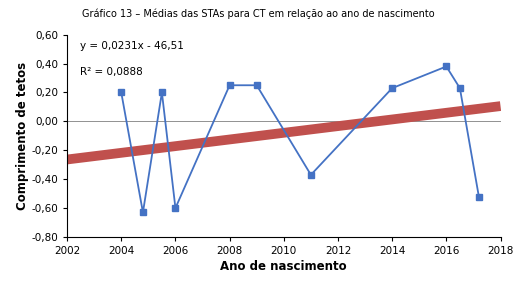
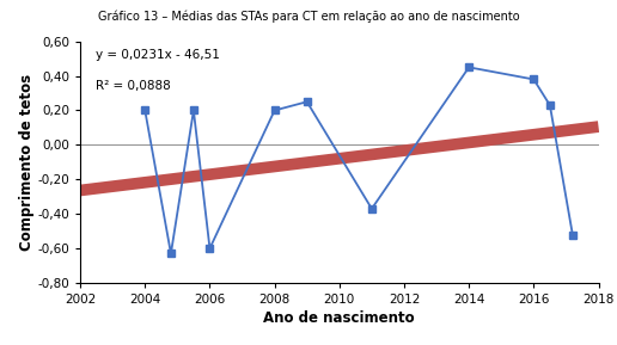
2008: 0,25 -> 0,20
2014: 0,23 -> 0,45
